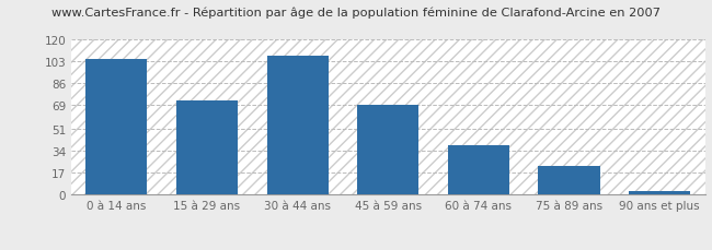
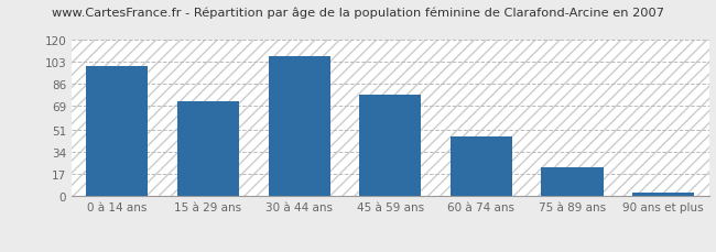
0 à 14 ans: 105 -> 100
45 à 59 ans: 69 -> 78
60 à 74 ans: 38 -> 46
